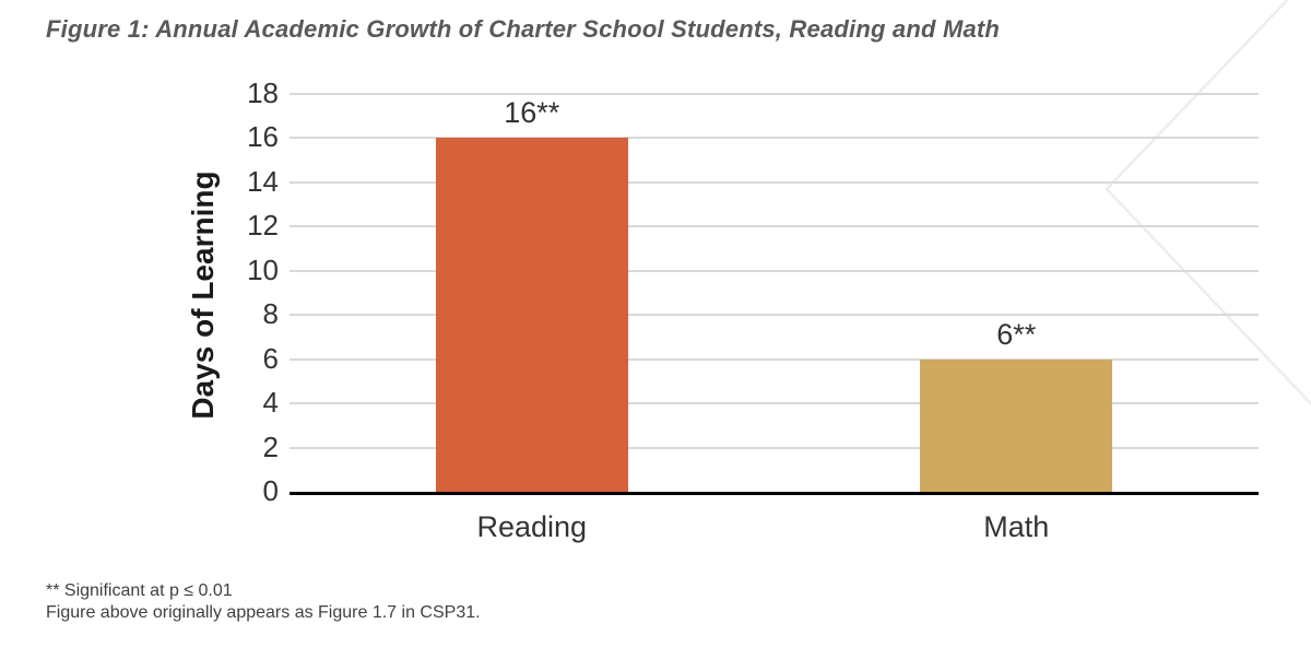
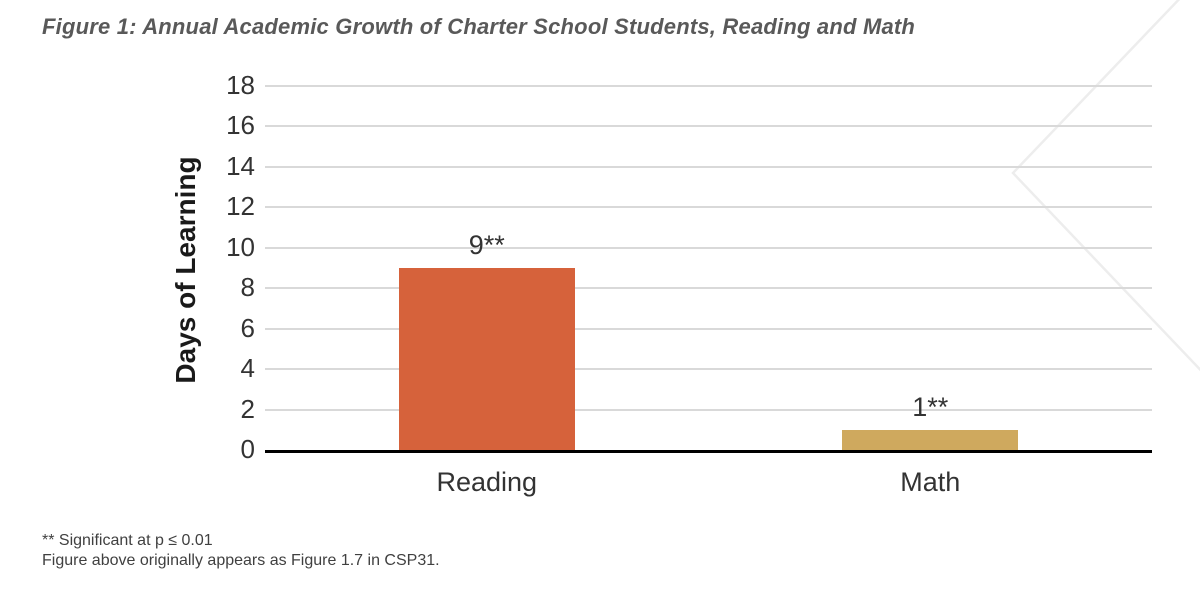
Reading: 16 -> 9
Math: 6 -> 1
